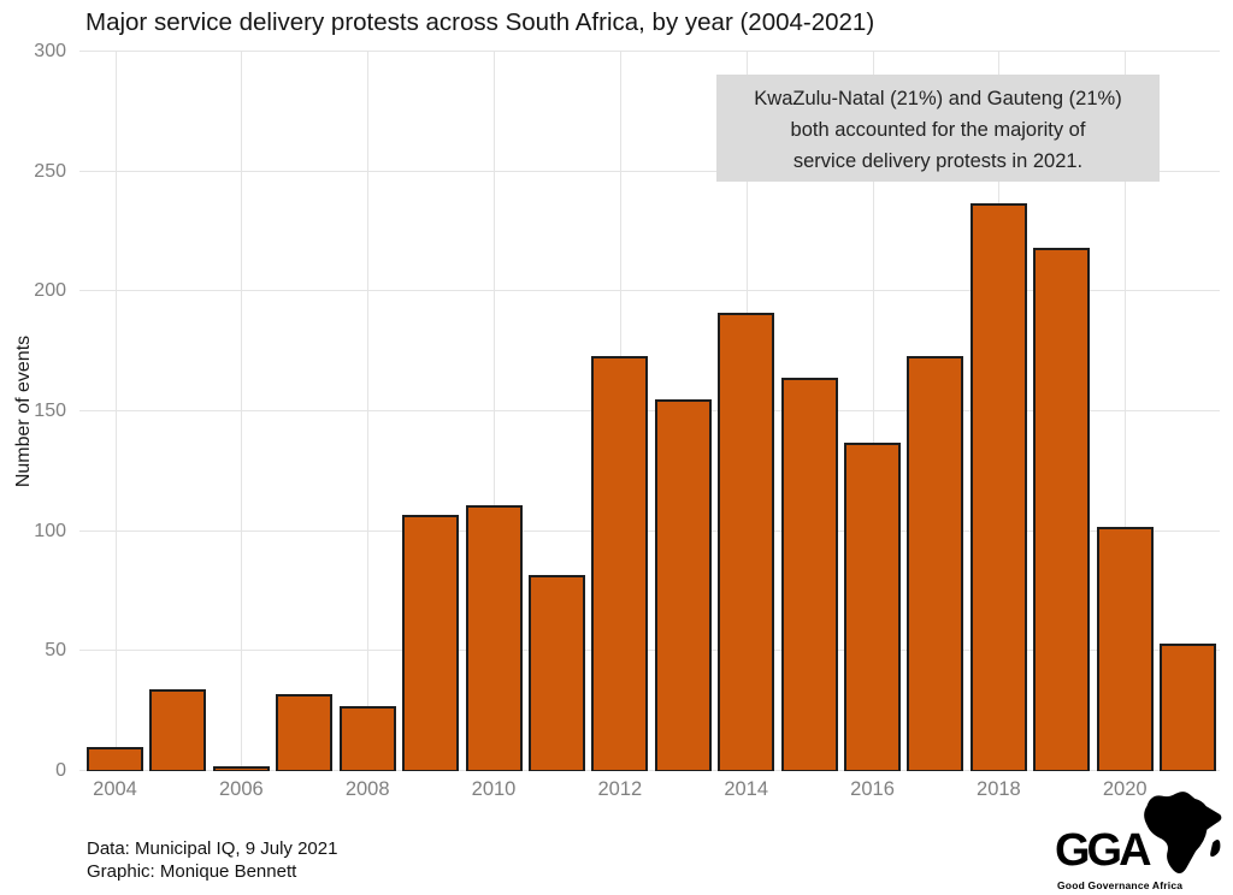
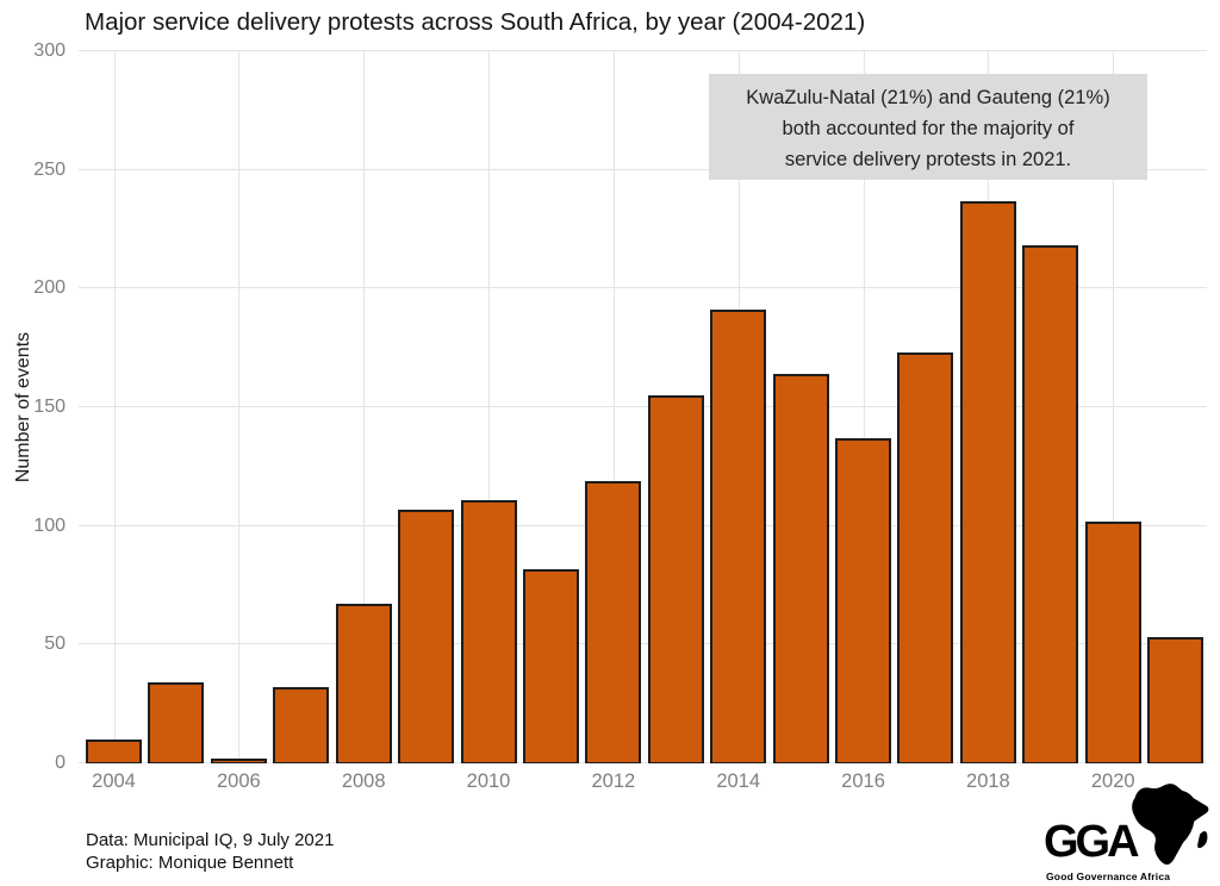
2008: 27 -> 67
2012: 173 -> 119
